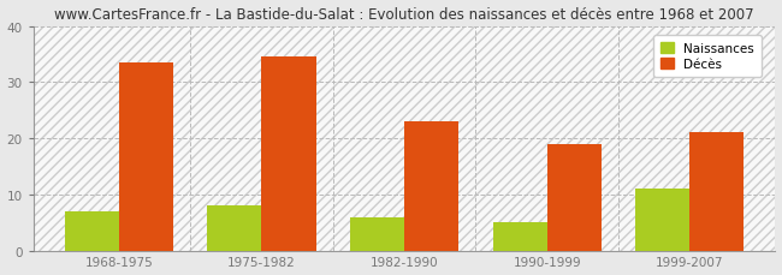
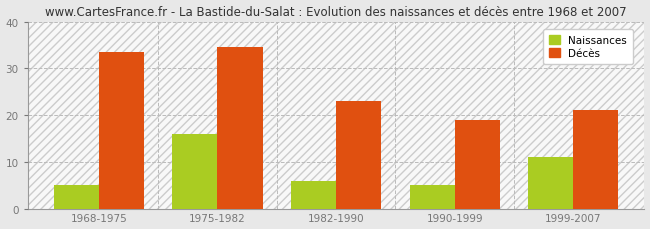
Naissances/1968-1975: 7 -> 5
Naissances/1975-1982: 8 -> 16
